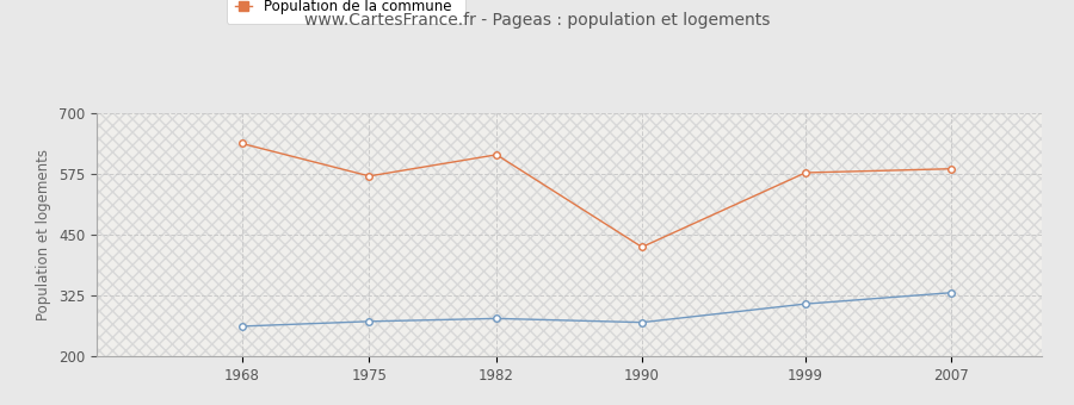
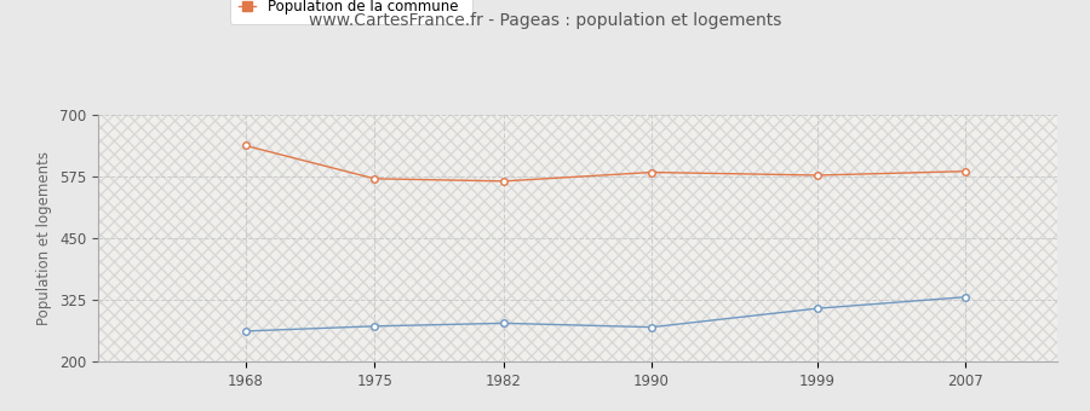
Population de la commune/1982: 615 -> 566
Population de la commune/1990: 425 -> 584
